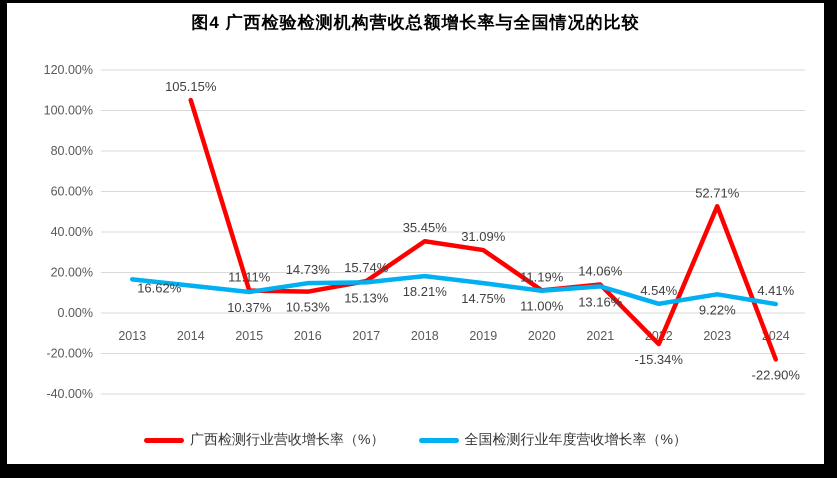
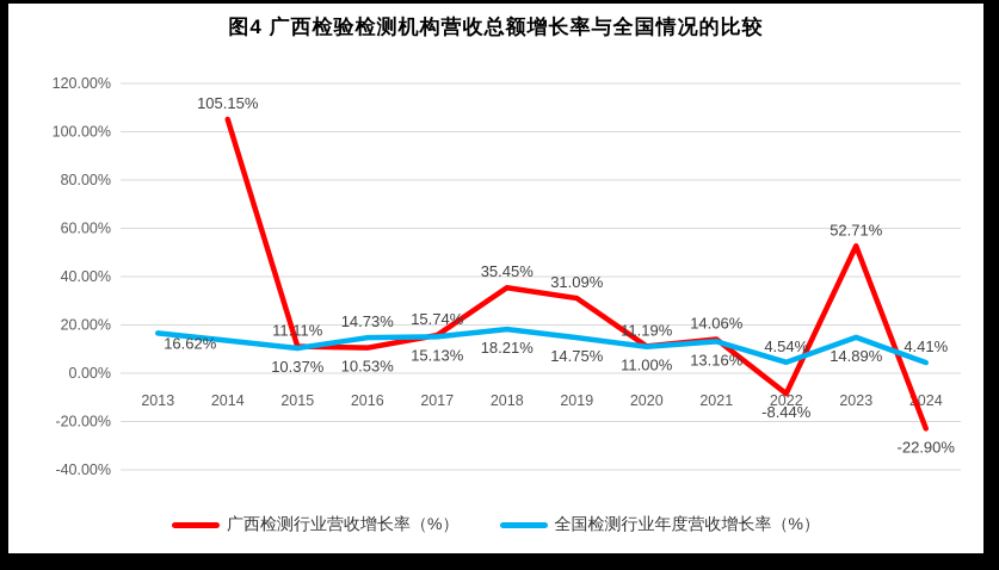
广西检测行业营收增长率（%）/2022: -15.34% -> -8.44%
全国检测行业年度营收增长率（%）/2023: 9.22% -> 14.89%
